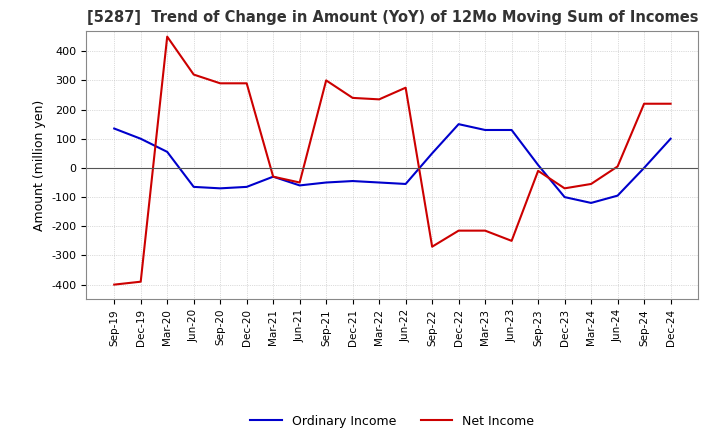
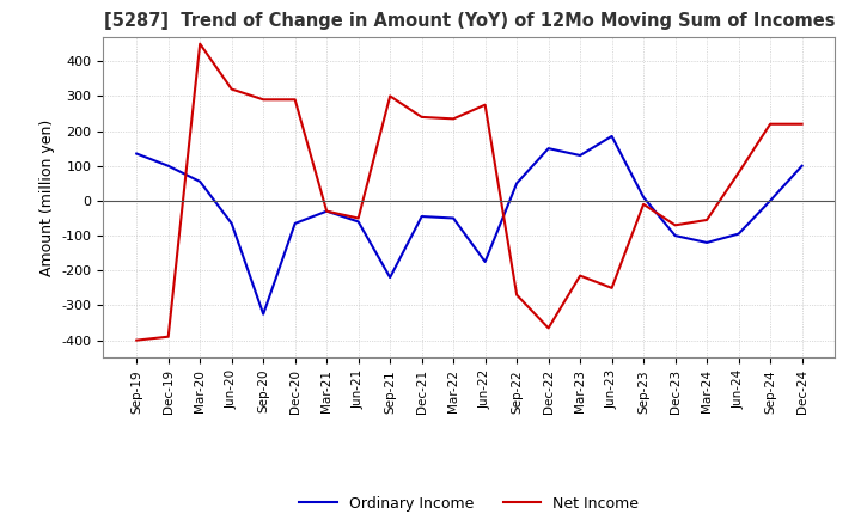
Ordinary Income/Sep-20: -70 -> -325
Ordinary Income/Sep-21: -50 -> -220
Ordinary Income/Jun-22: -55 -> -175
Net Income/Dec-22: -215 -> -365
Ordinary Income/Jun-23: 130 -> 185
Net Income/Jun-24: 5 -> 80
